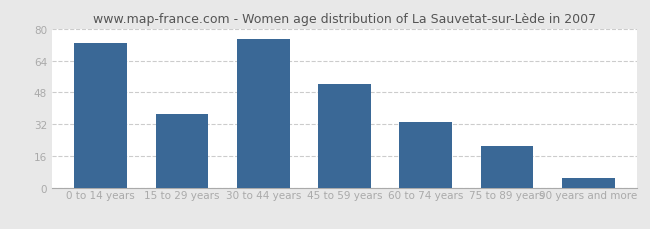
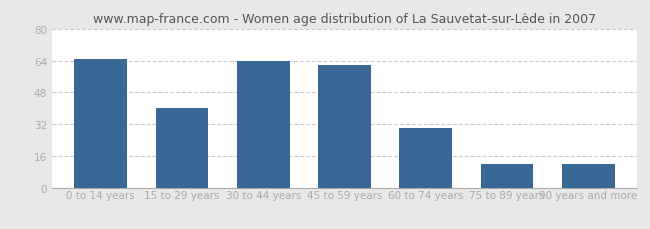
0 to 14 years: 73 -> 65
15 to 29 years: 37 -> 40
30 to 44 years: 75 -> 64
45 to 59 years: 52 -> 62
60 to 74 years: 33 -> 30
75 to 89 years: 21 -> 12
90 years and more: 5 -> 12
